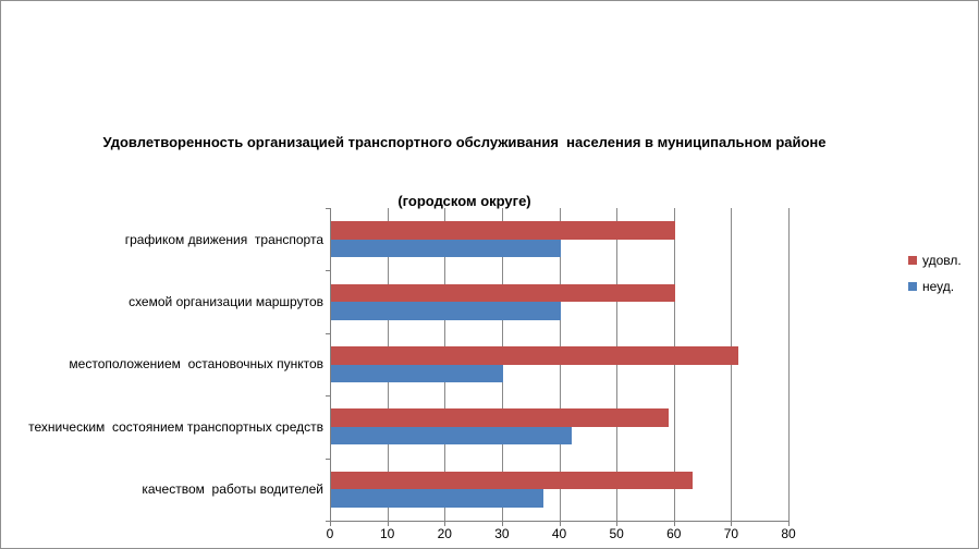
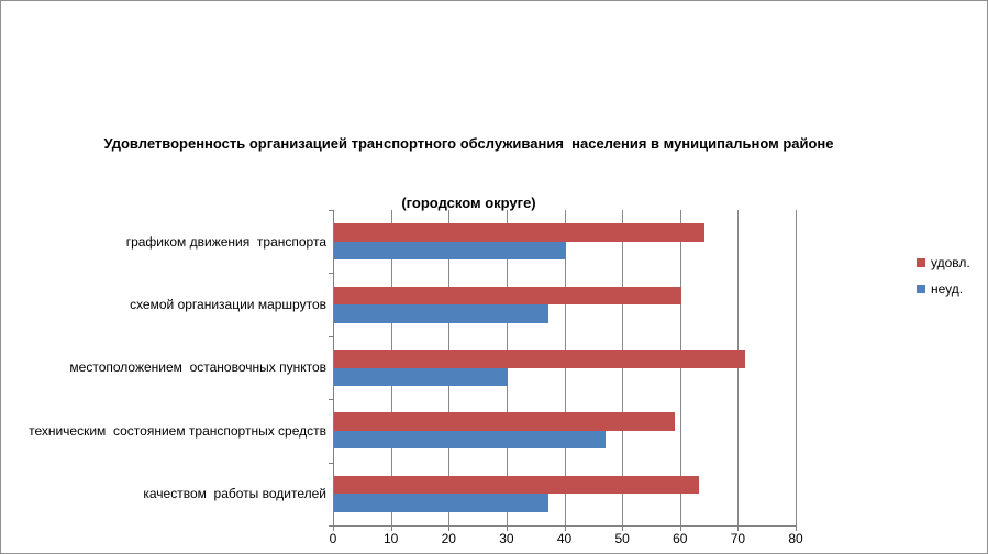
удовл./графиком движения транспорта: 60 -> 64
неуд./схемой организации маршрутов: 40 -> 37
неуд./техническим состоянием транспортных средств: 42 -> 47
